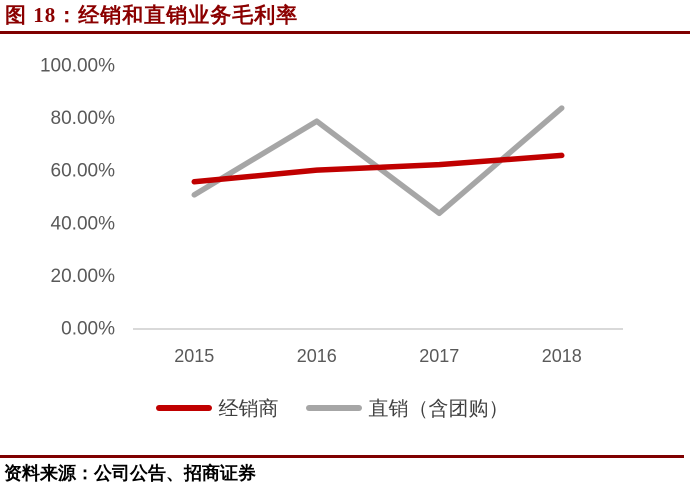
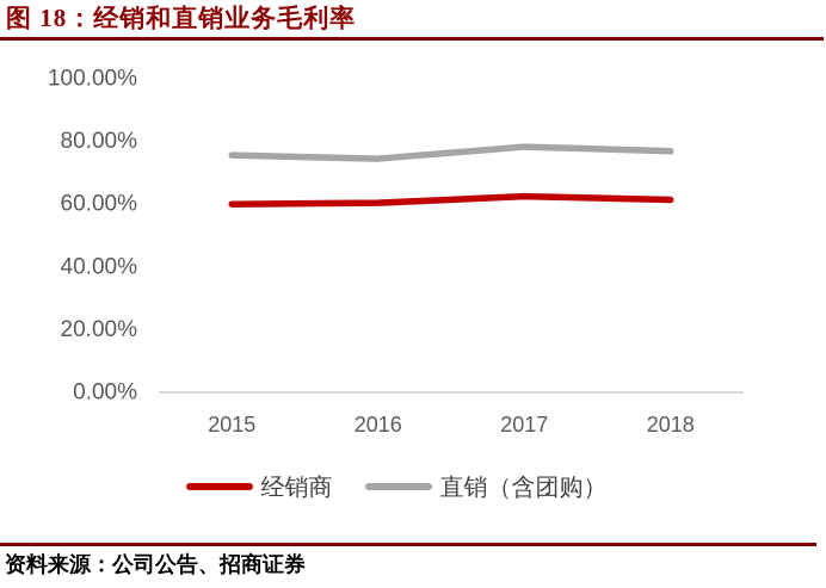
经销商/2015: 56% -> 60%
直销（含团购）/2015: 51% -> 76%
直销（含团购）/2016: 79% -> 74%
直销（含团购）/2017: 44% -> 78%
经销商/2018: 66% -> 61%
直销（含团购）/2018: 84% -> 77%
